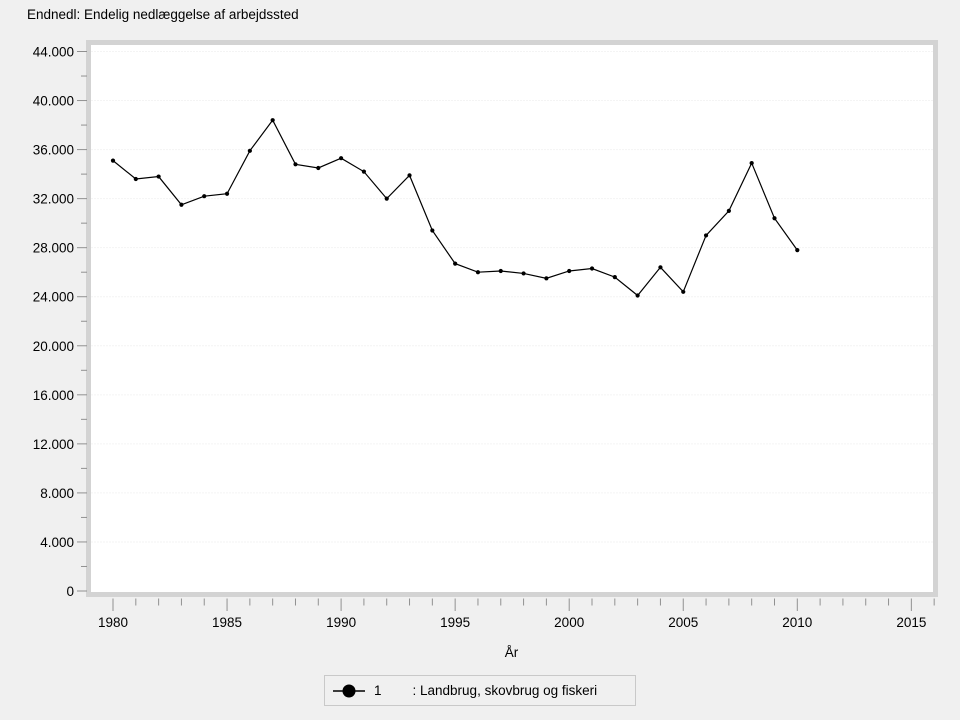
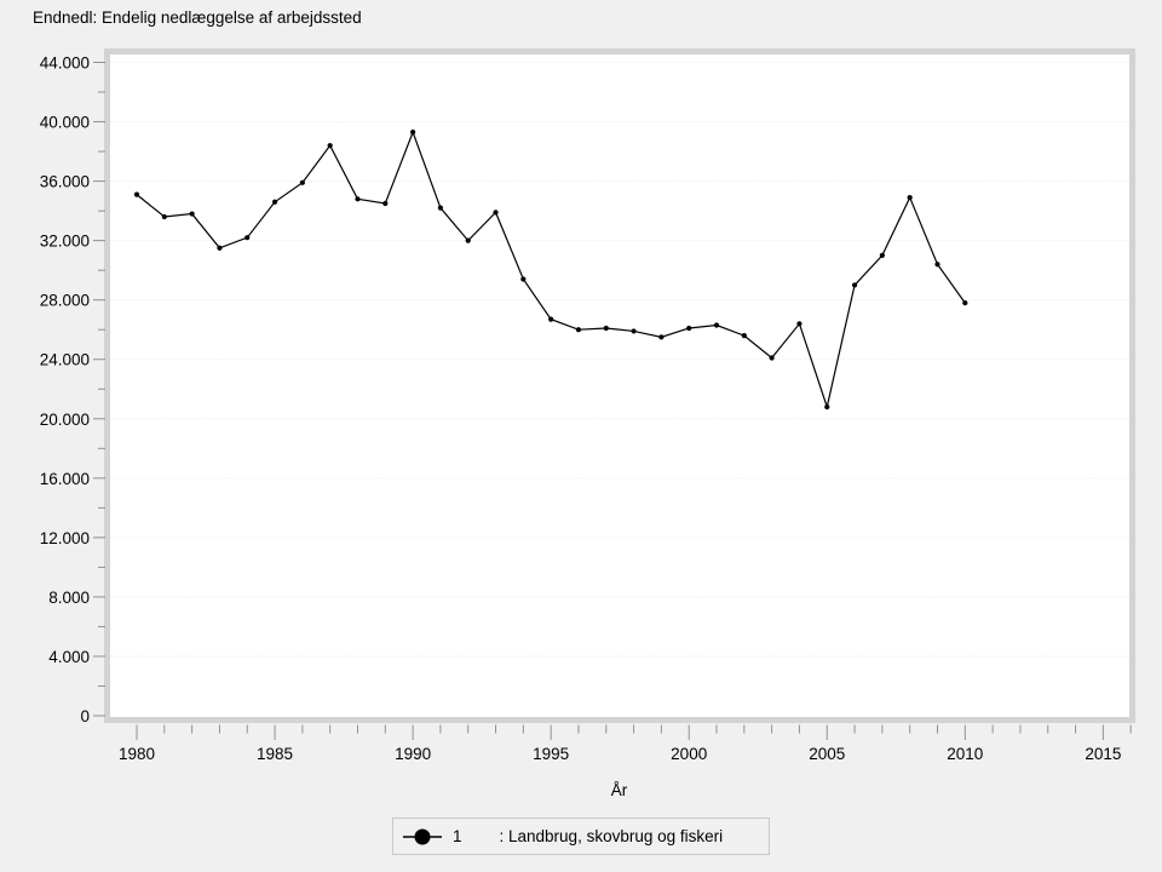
1985: 32400 -> 34600
1990: 35300 -> 39300
2005: 24400 -> 20800
